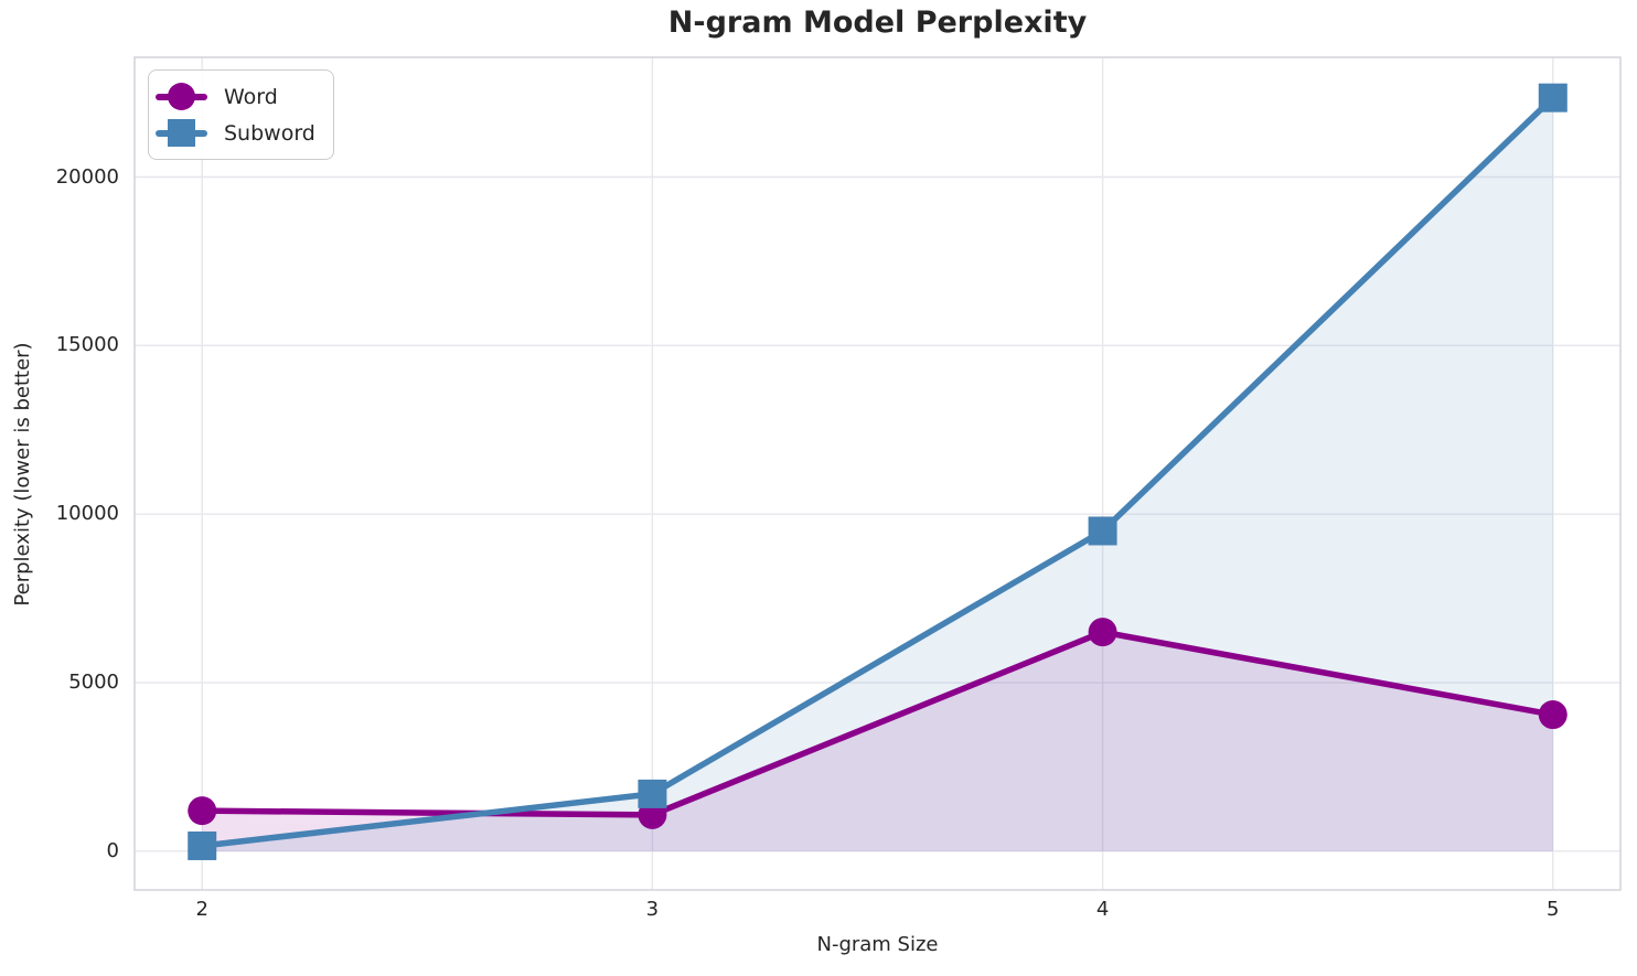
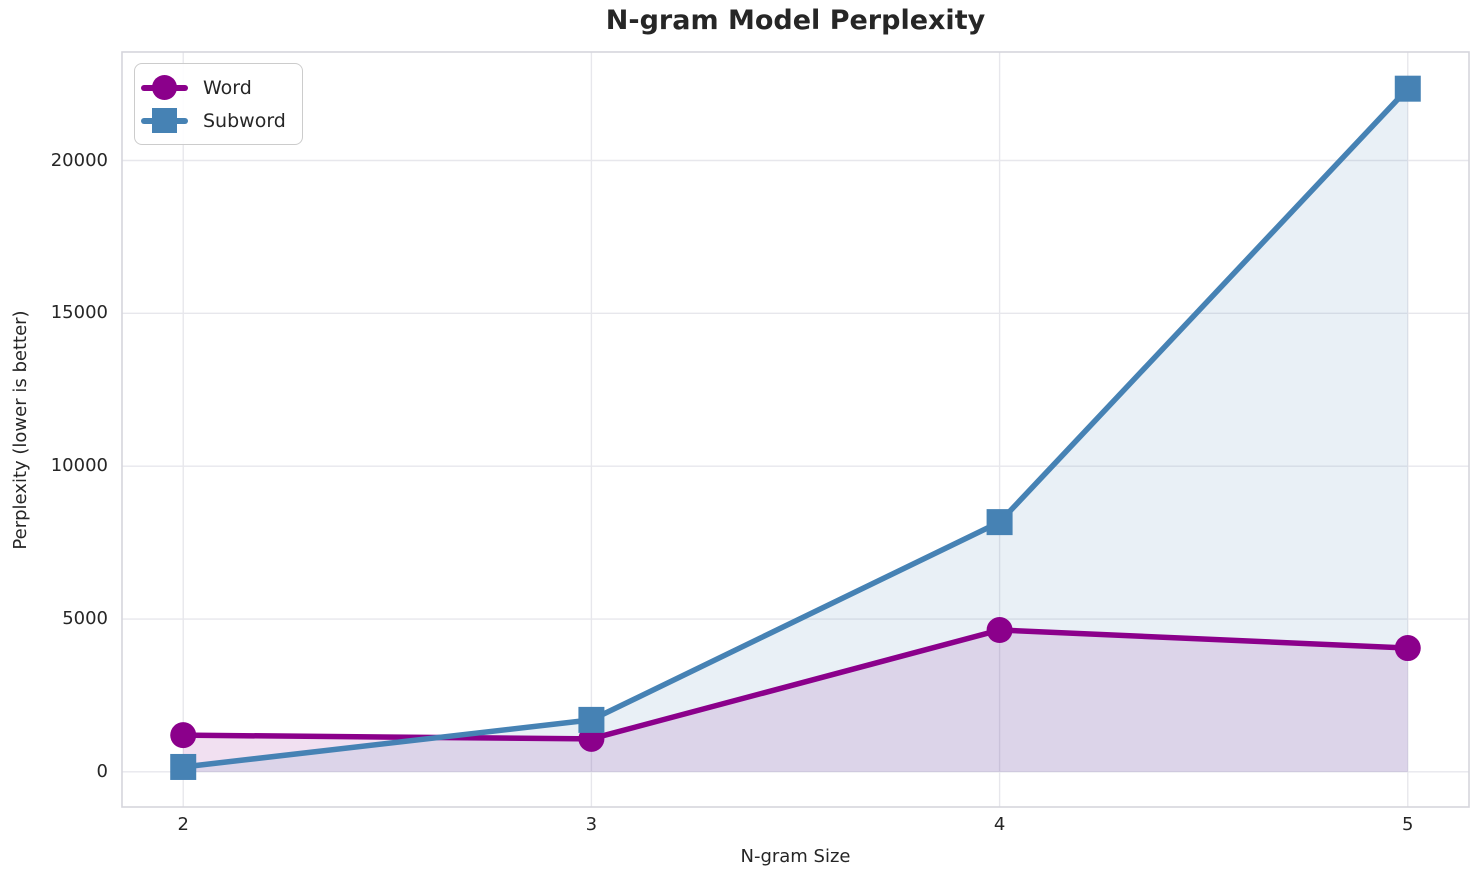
Word/4: 6500 -> 4600
Subword/4: 9500 -> 8200
